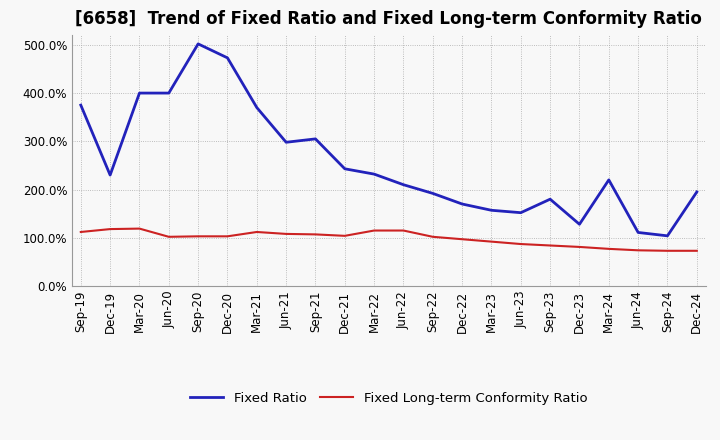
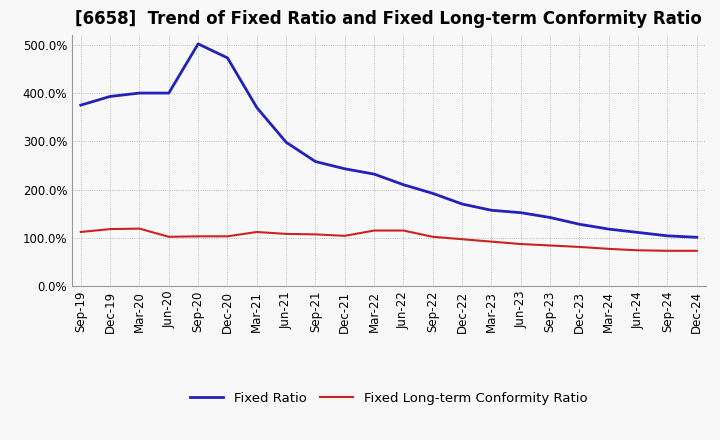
Fixed Ratio/Dec-19: 230% -> 393%
Fixed Ratio/Sep-21: 305% -> 258%
Fixed Ratio/Sep-23: 180% -> 142%
Fixed Ratio/Mar-24: 220% -> 118%
Fixed Ratio/Dec-24: 195% -> 101%
